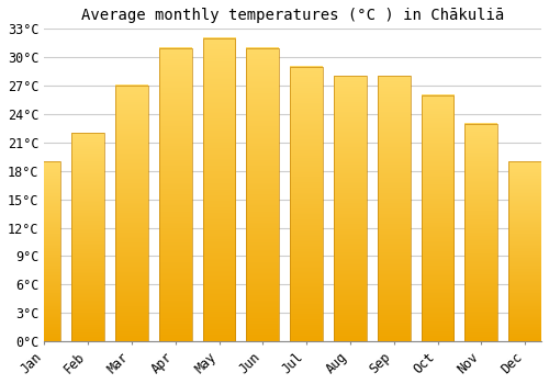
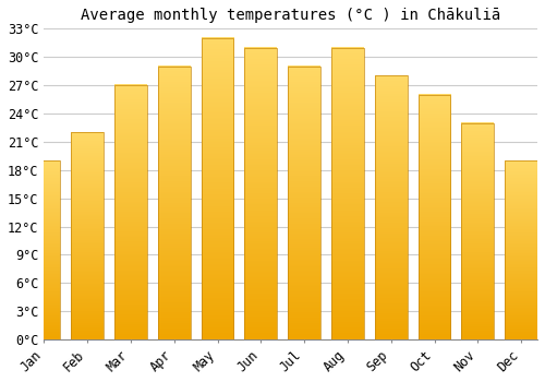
Apr: 31°C -> 29°C
Aug: 28°C -> 31°C
